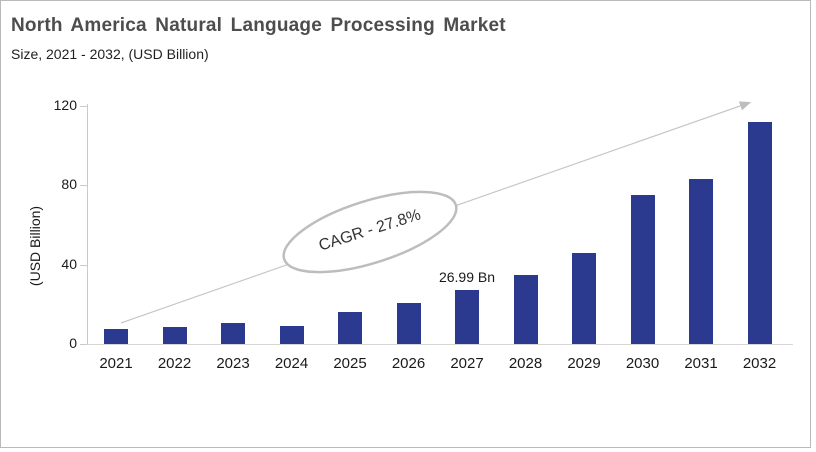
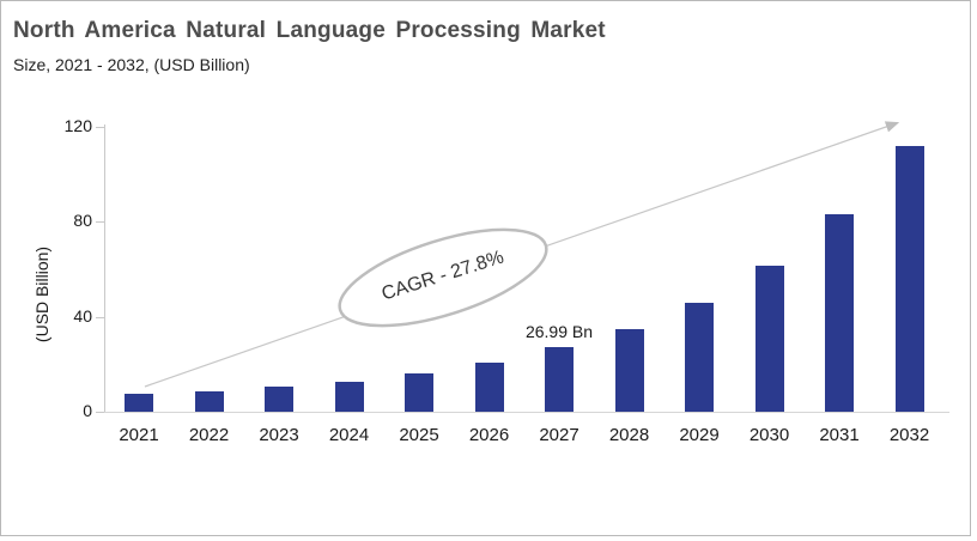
2024: 9 -> 13
2030: 75 -> 62
